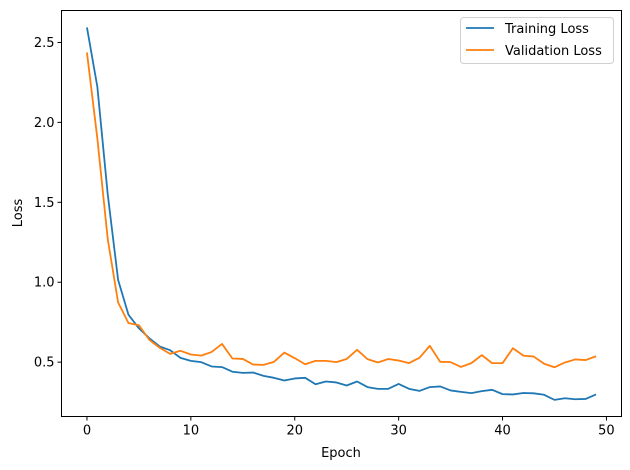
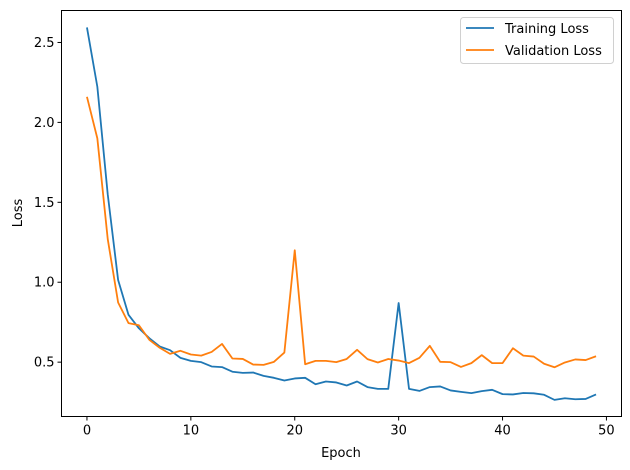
Validation Loss/0: 2.44 -> 2.16
Validation Loss/20: 0.53 -> 1.20
Training Loss/30: 0.36 -> 0.87
